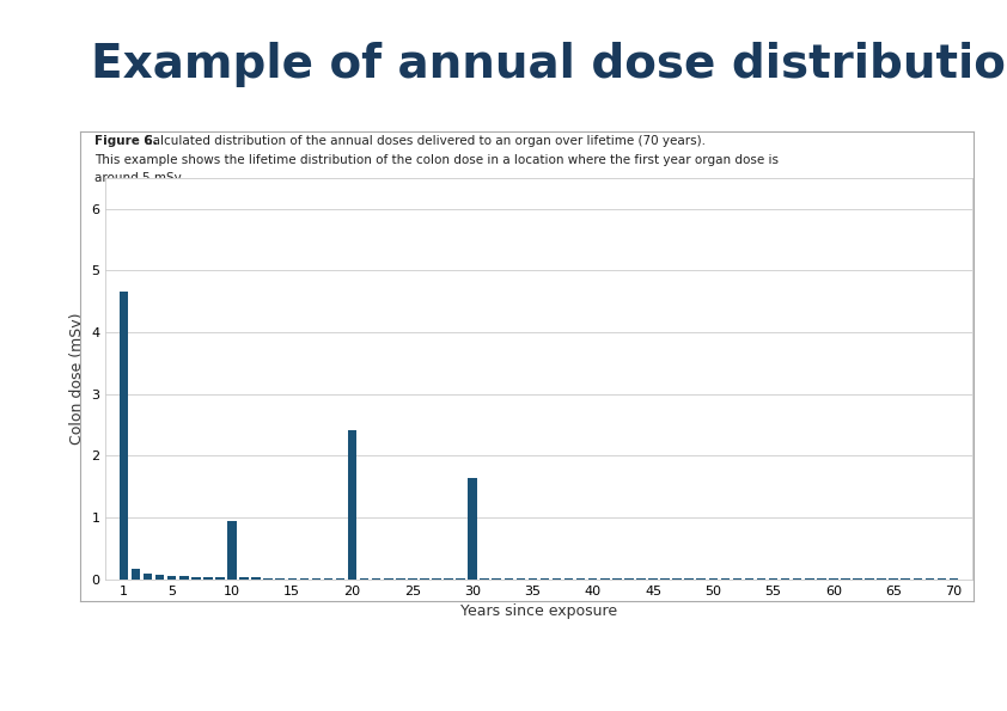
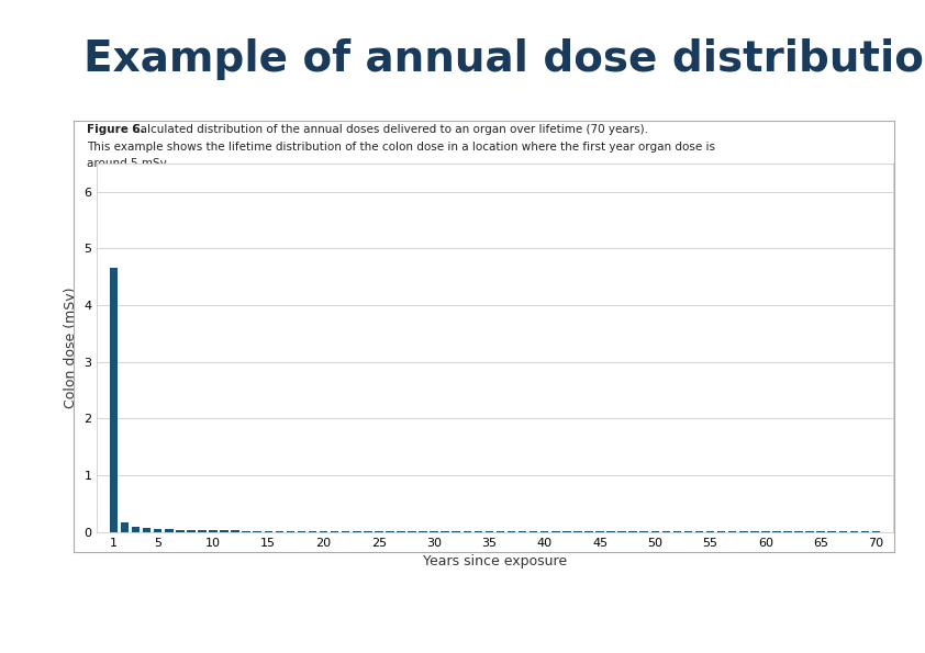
10: 0.94 -> 0.03
20: 2.42 -> 0.02
30: 1.64 -> 0.02
